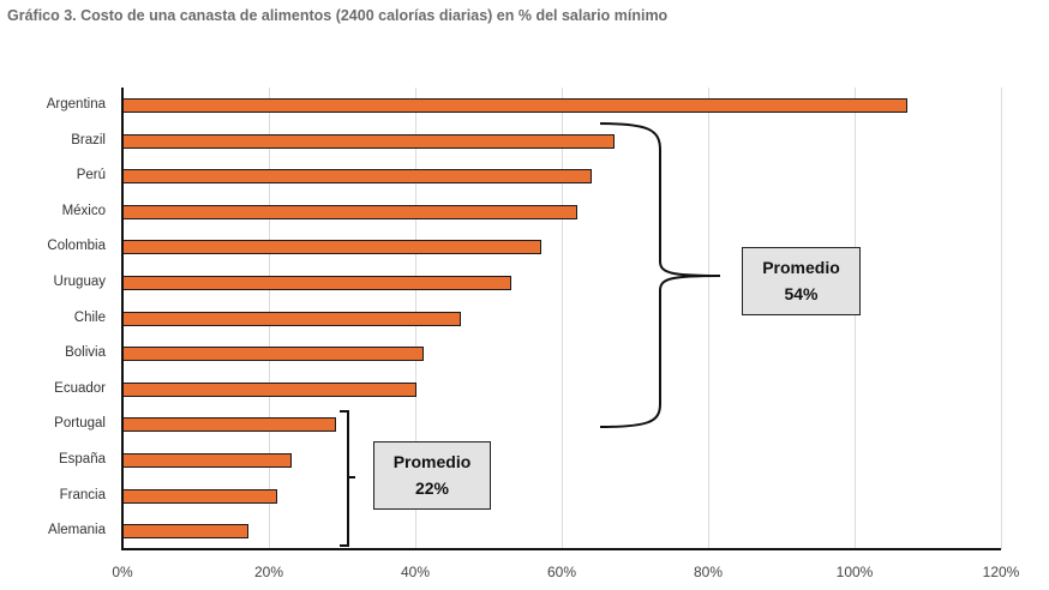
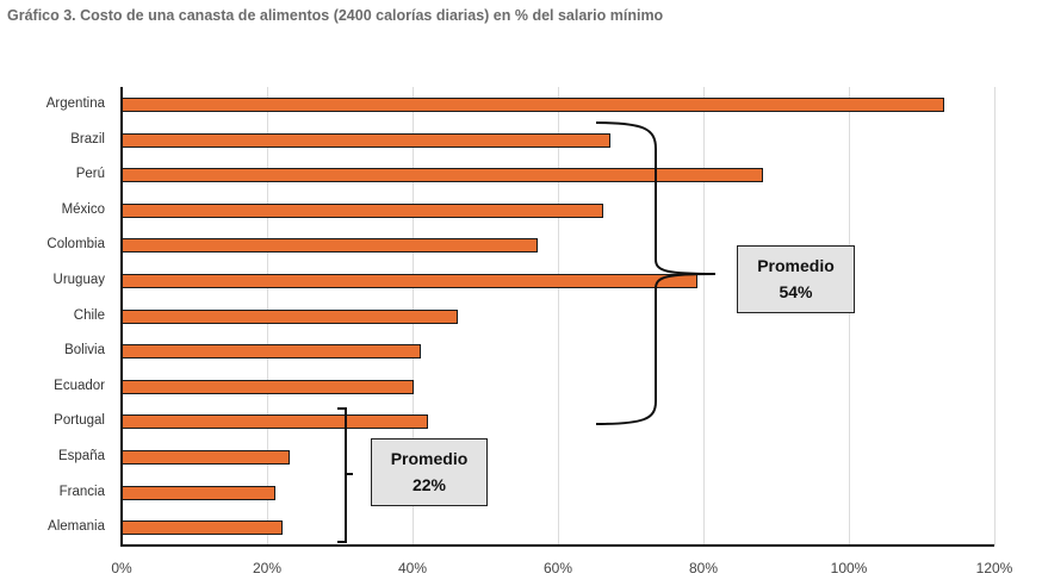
Argentina: 107% -> 113%
Perú: 64% -> 88%
México: 62% -> 66%
Uruguay: 53% -> 79%
Portugal: 29% -> 42%
Alemania: 17% -> 22%
